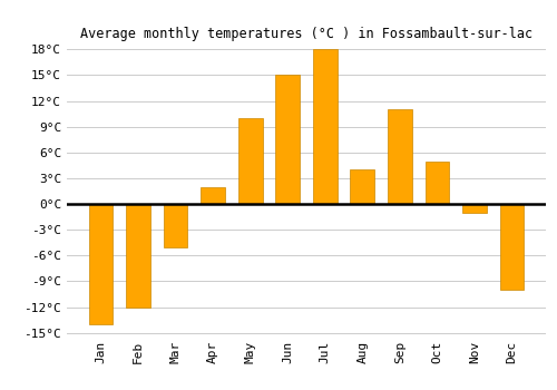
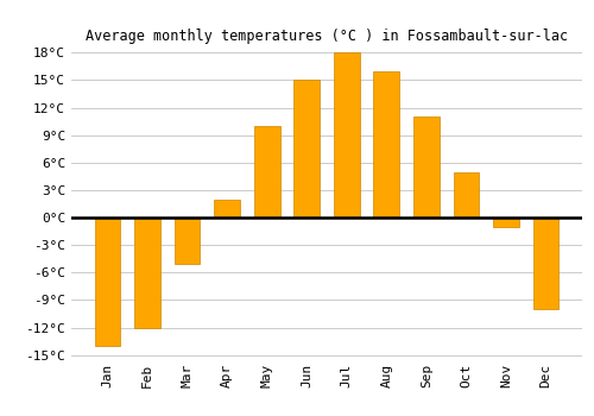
Aug: 4°C -> 16°C
